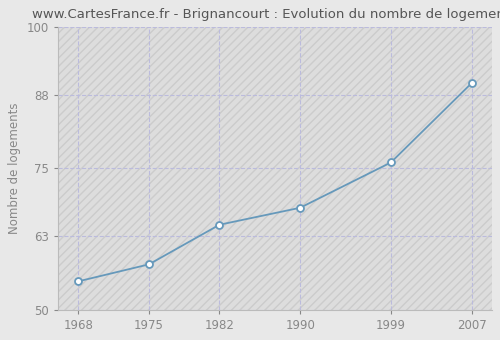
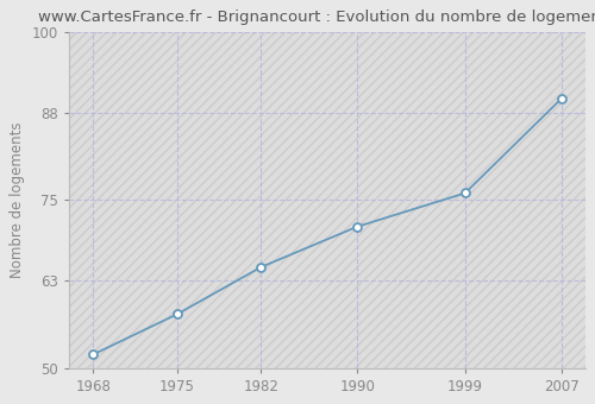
1968: 55 -> 52
1990: 68 -> 71
